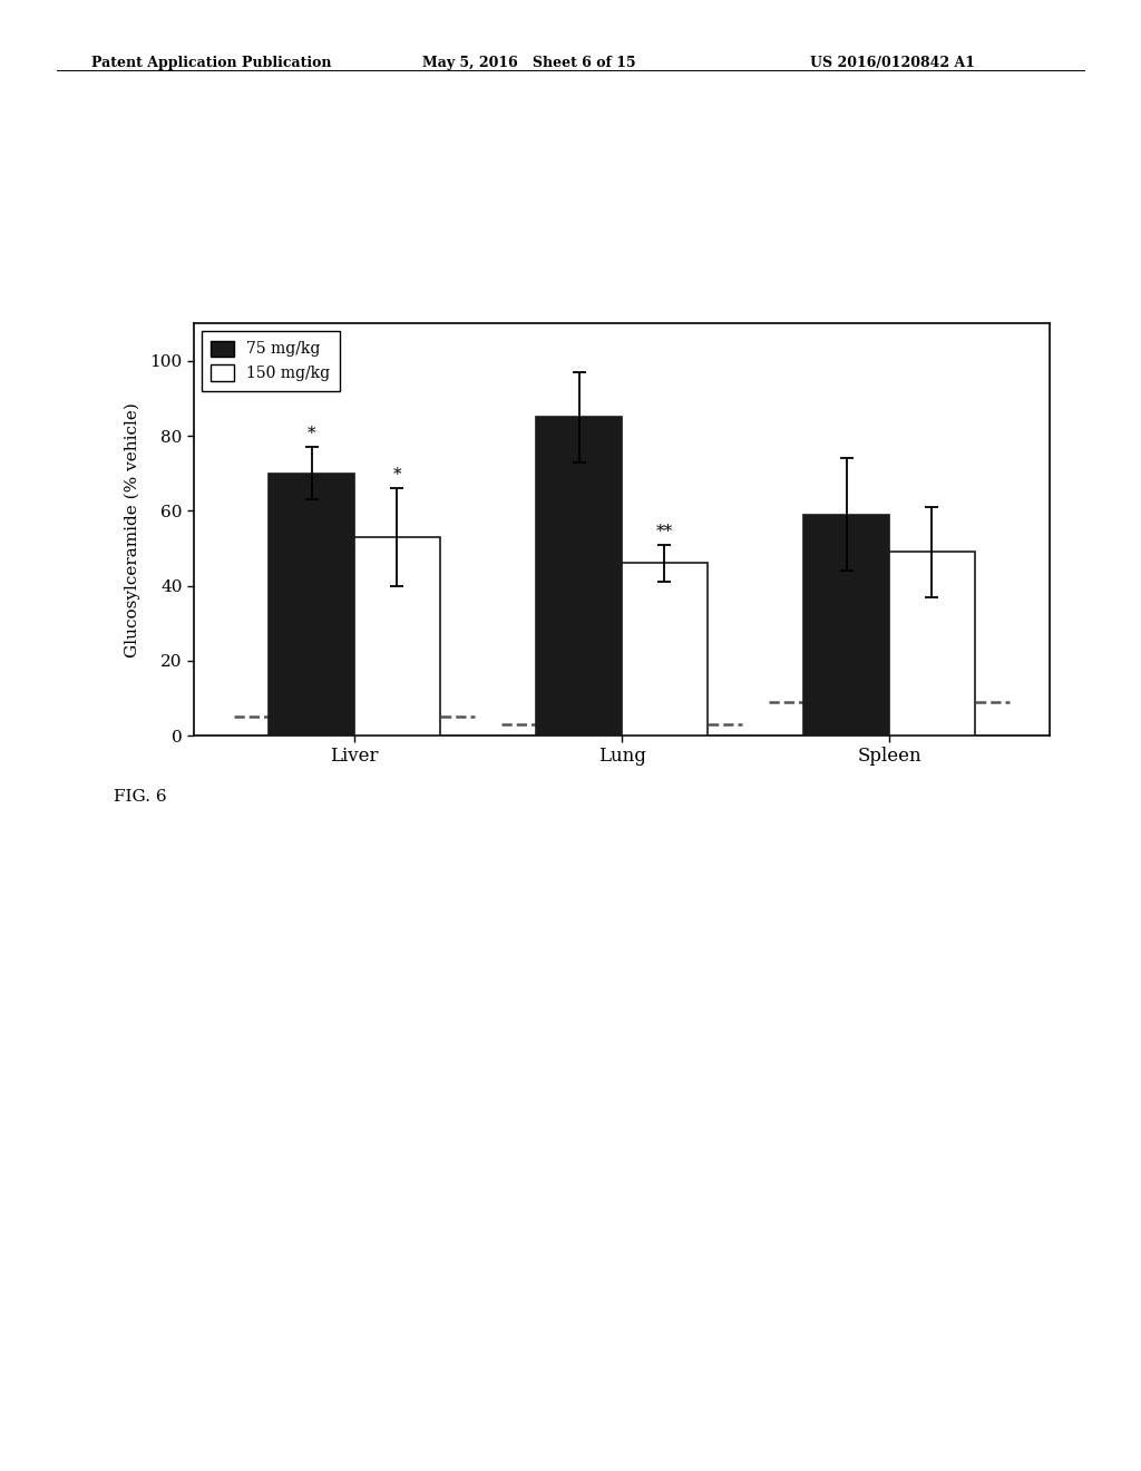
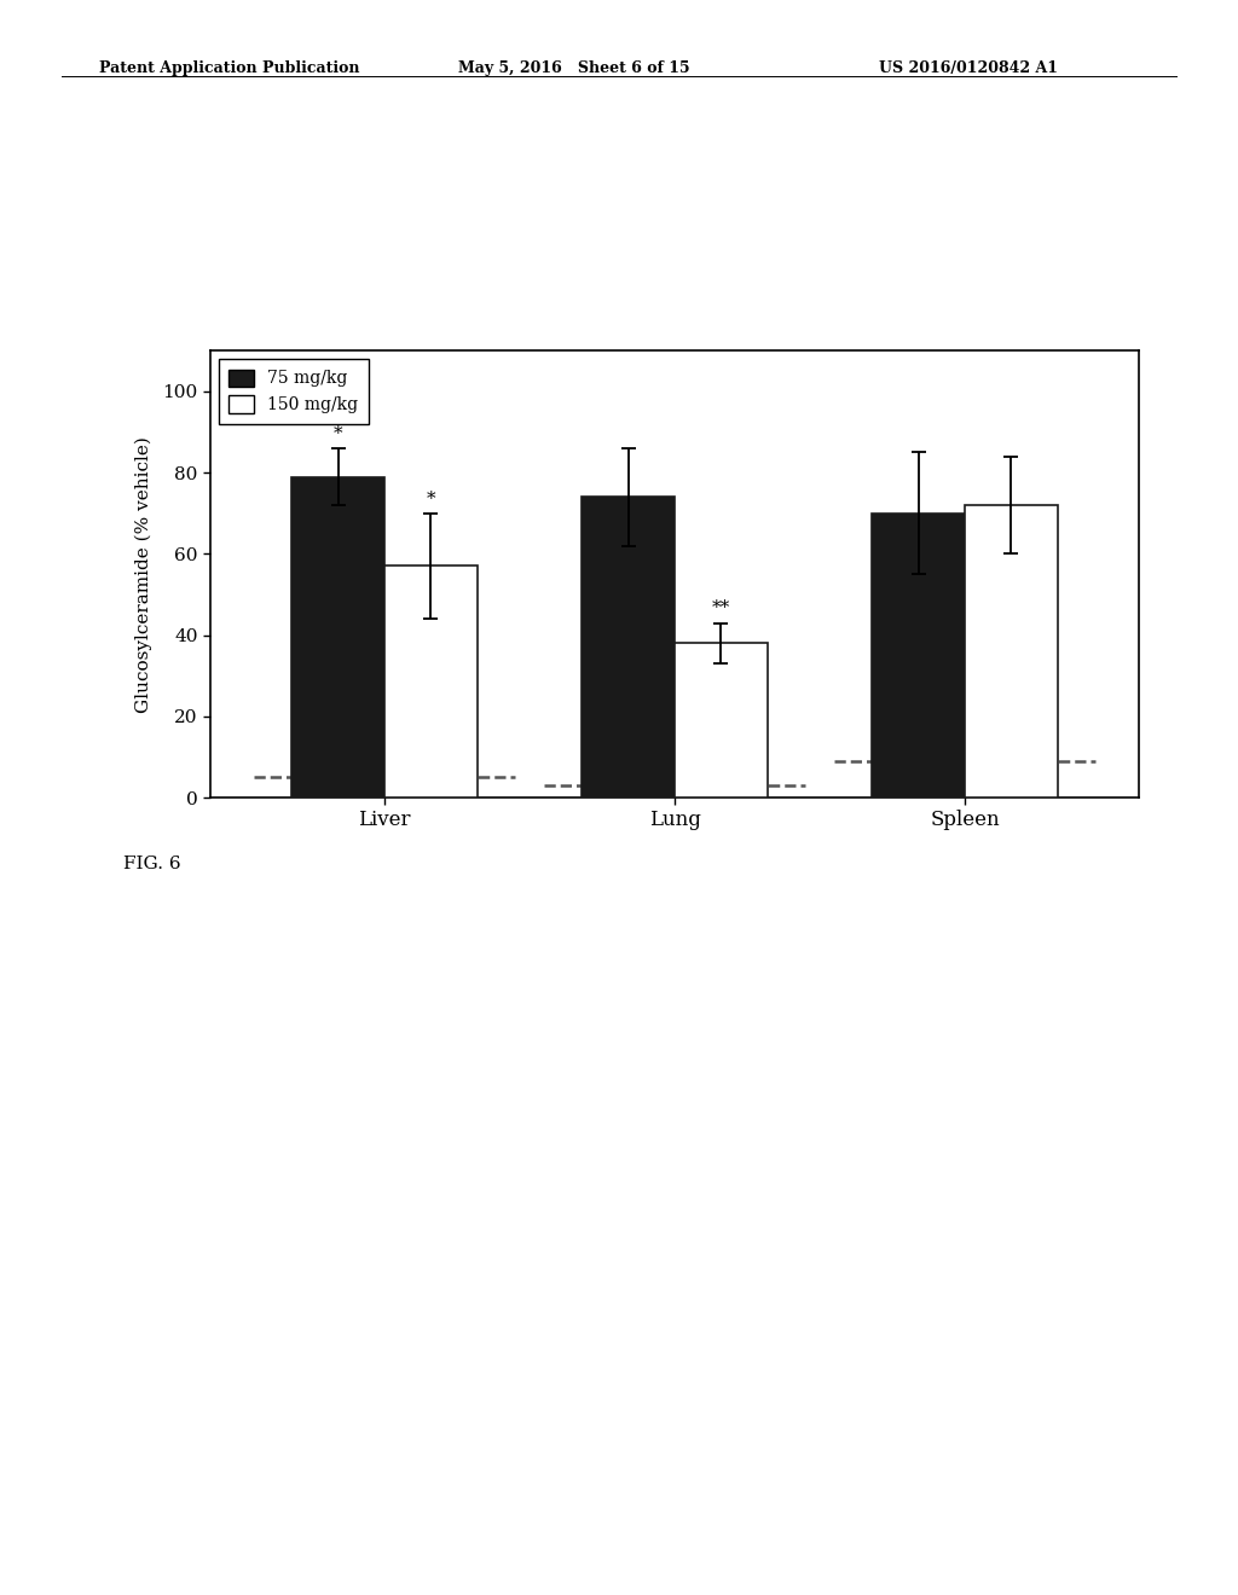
75 mg/kg/Liver: 70 -> 79
150 mg/kg/Liver: 53 -> 57
75 mg/kg/Lung: 85 -> 74
150 mg/kg/Lung: 46 -> 38
75 mg/kg/Spleen: 59 -> 70
150 mg/kg/Spleen: 49 -> 72
